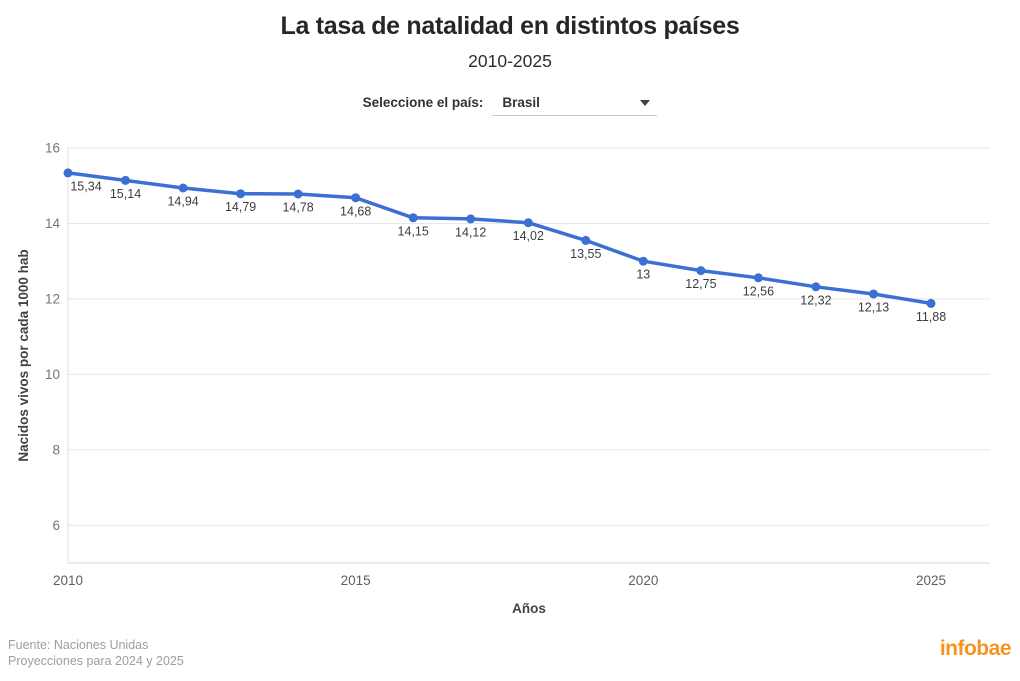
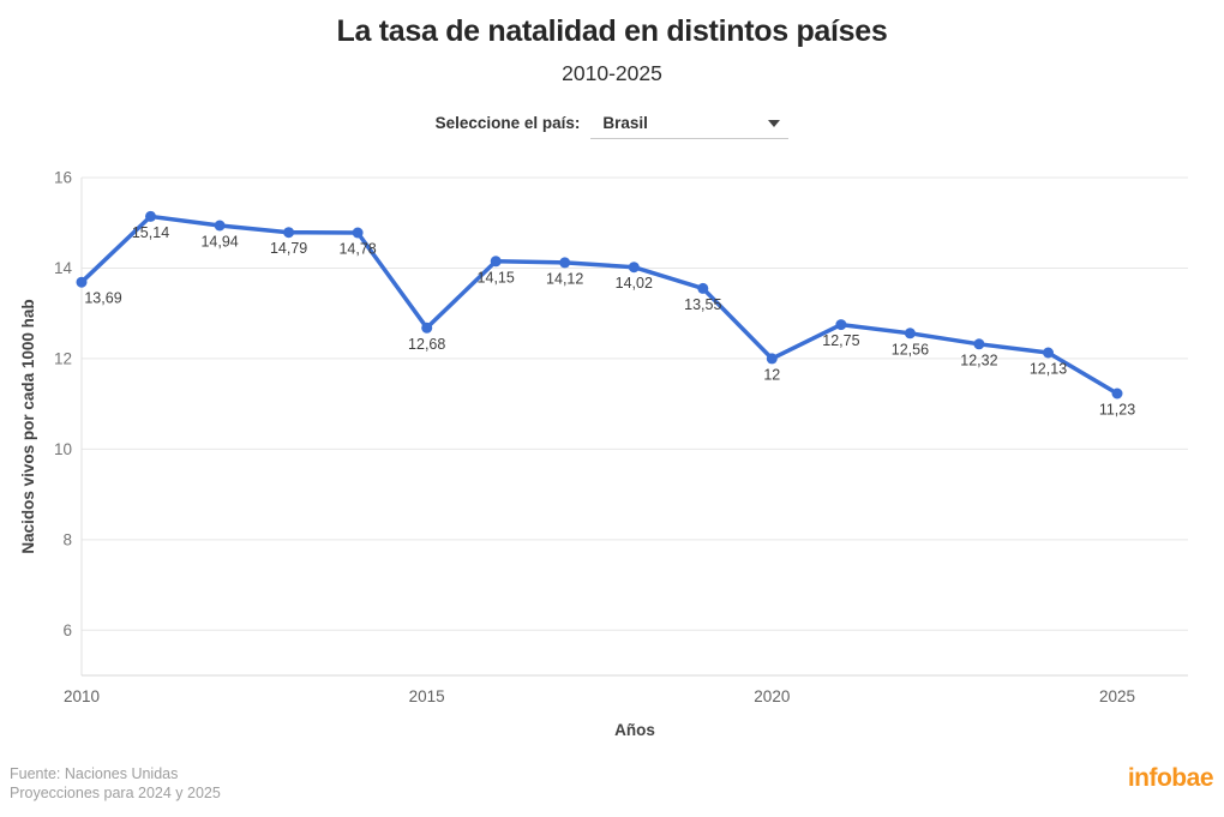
2010: 15,34 -> 13,69
2015: 14,68 -> 12,68
2020: 13 -> 12
2025: 11,88 -> 11,23
